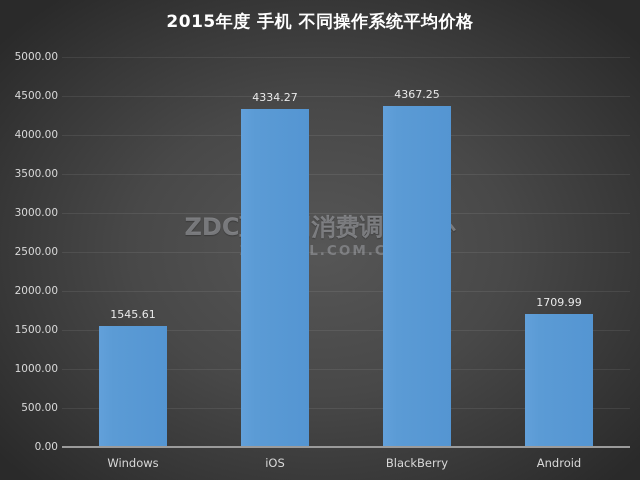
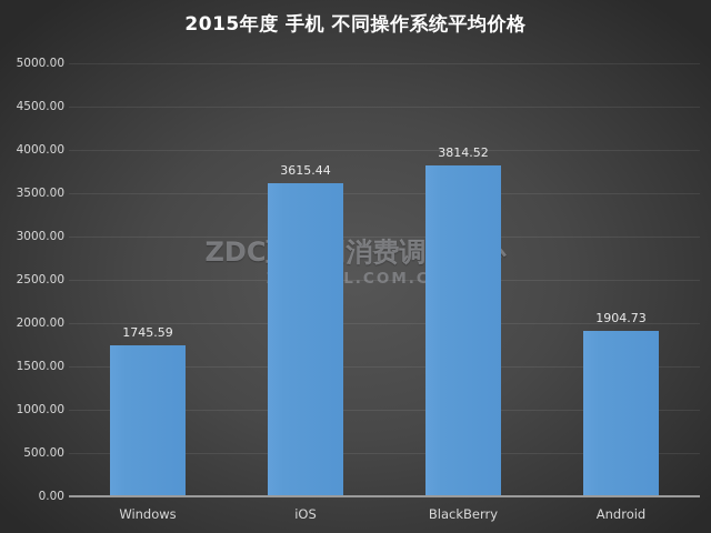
Windows: 1545.61 -> 1745.59
iOS: 4334.27 -> 3615.44
BlackBerry: 4367.25 -> 3814.52
Android: 1709.99 -> 1904.73
